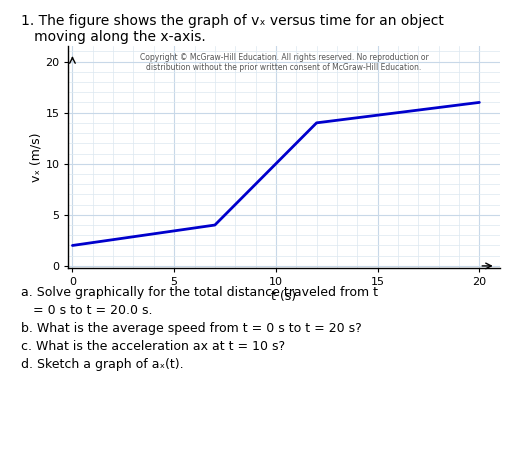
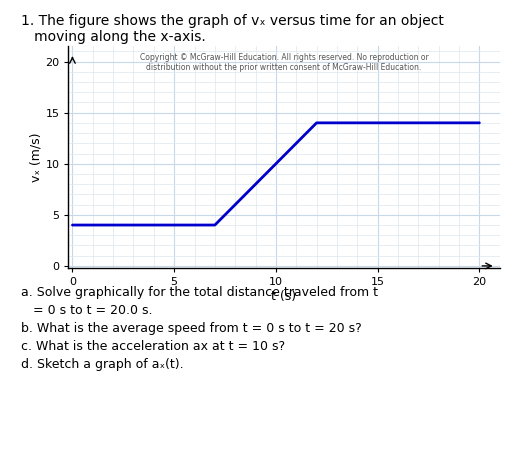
0: 2 -> 4
20: 16 -> 14
